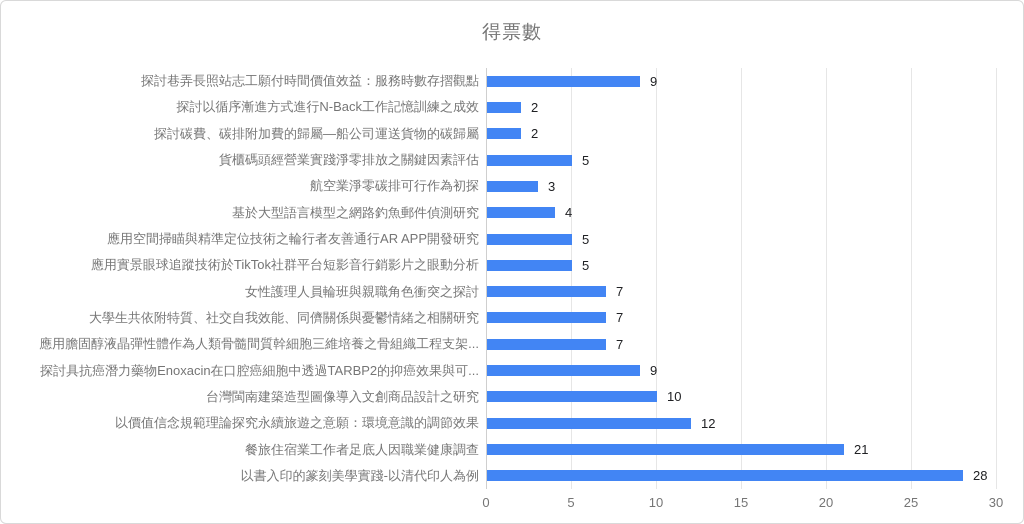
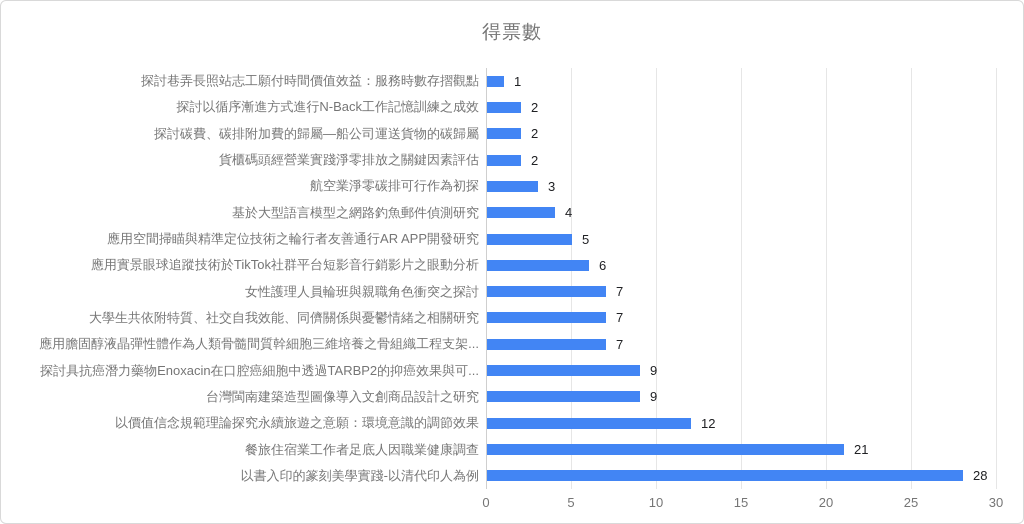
探討巷弄長照站志工願付時間價值效益：服務時數存摺觀點: 9 -> 1
貨櫃碼頭經營業實踐淨零排放之關鍵因素評估: 5 -> 2
應用實景眼球追蹤技術於TikTok社群平台短影音行銷影片之眼動分析: 5 -> 6
台灣閩南建築造型圖像導入文創商品設計之研究: 10 -> 9
